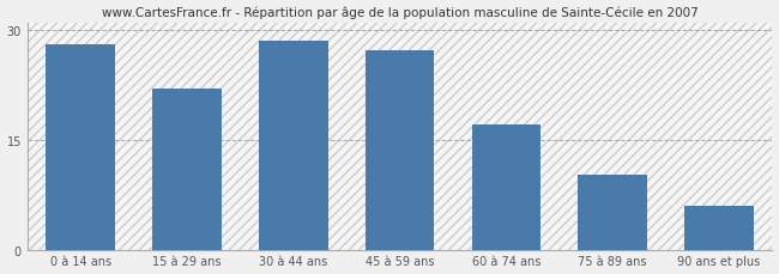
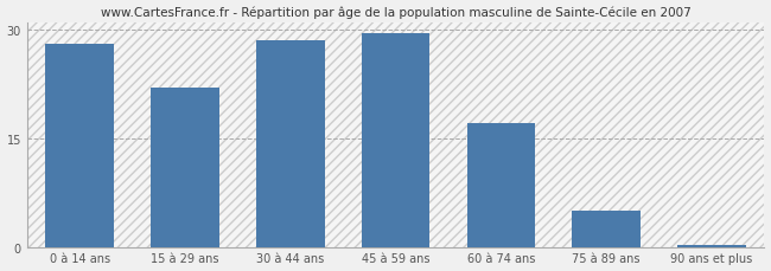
45 à 59 ans: 27.2 -> 29.5
75 à 89 ans: 10.2 -> 5.0
90 ans et plus: 6.0 -> 0.3
